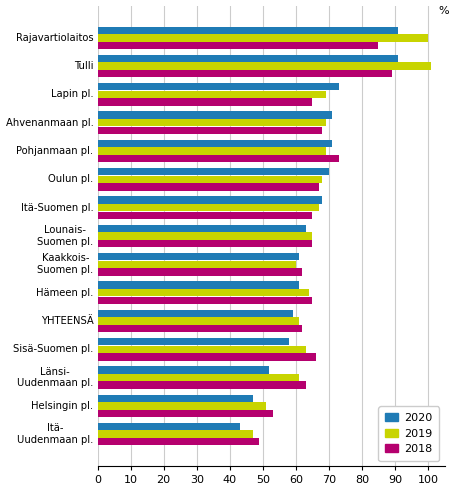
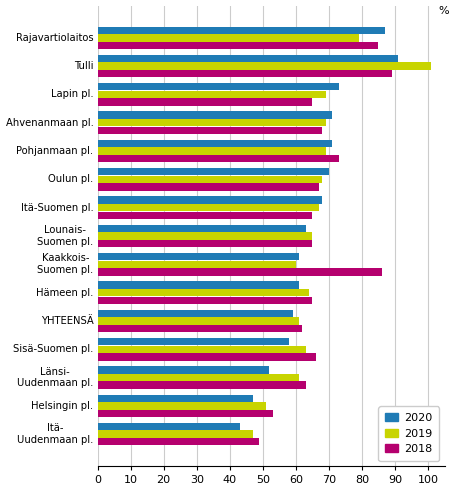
2020/Rajavartiolaitos: 91 -> 87
2019/Rajavartiolaitos: 100 -> 79
2018/Kaakkois- Suomen pl.: 62 -> 86
